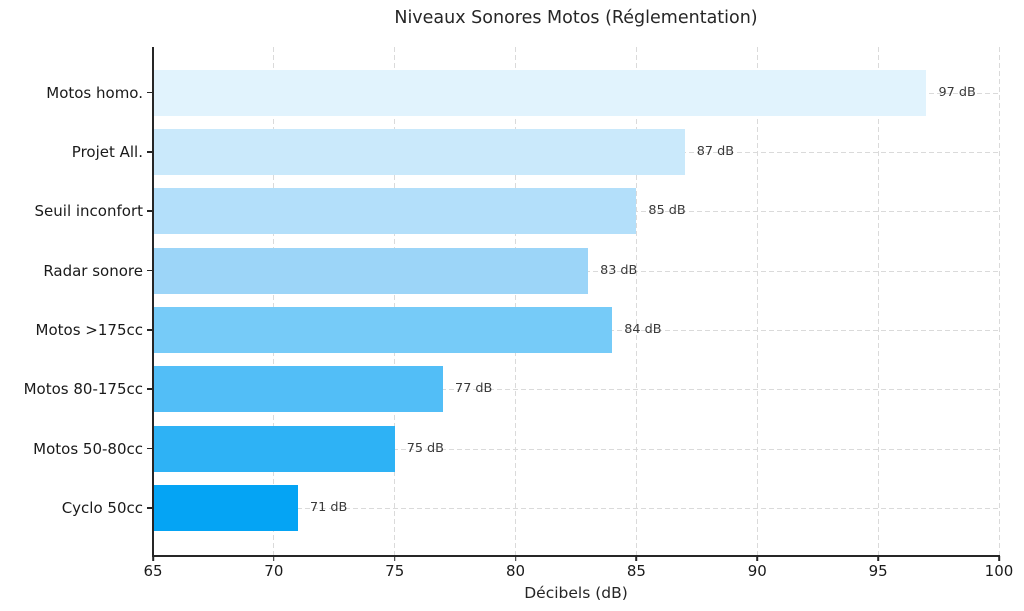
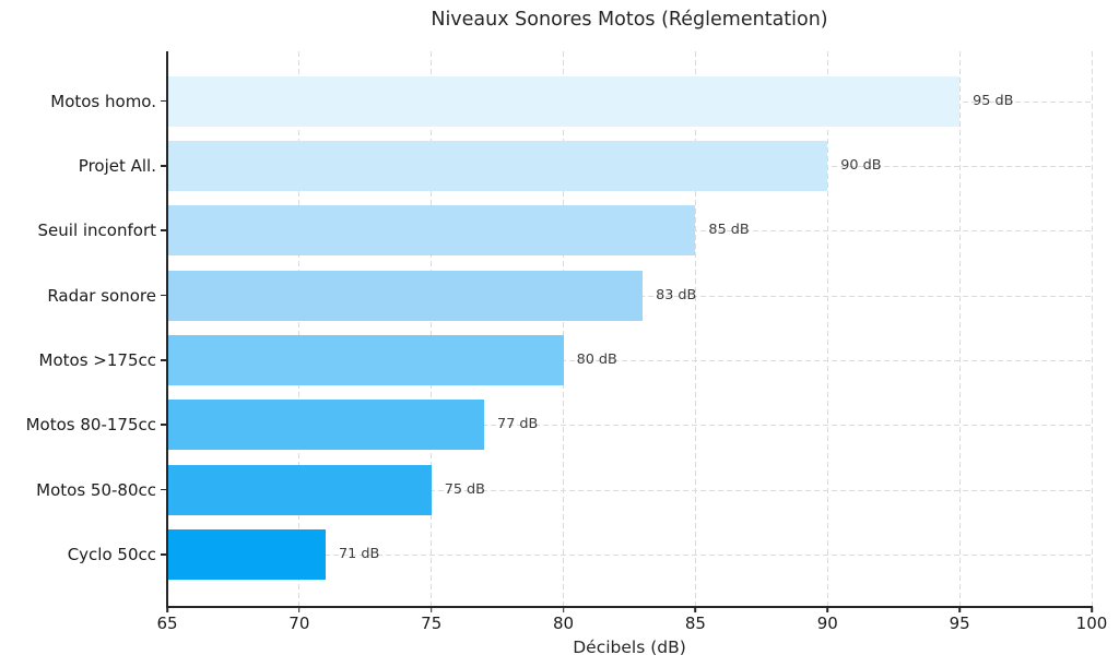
Motos homo.: 97 -> 95
Projet All.: 87 -> 90
Motos >175cc: 84 -> 80
